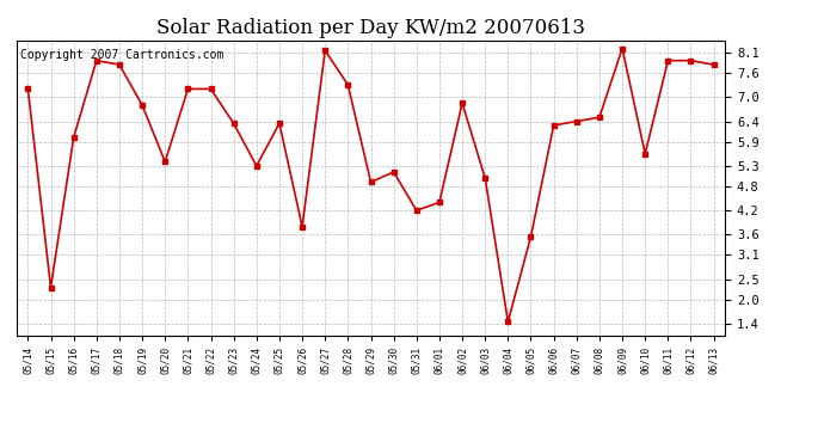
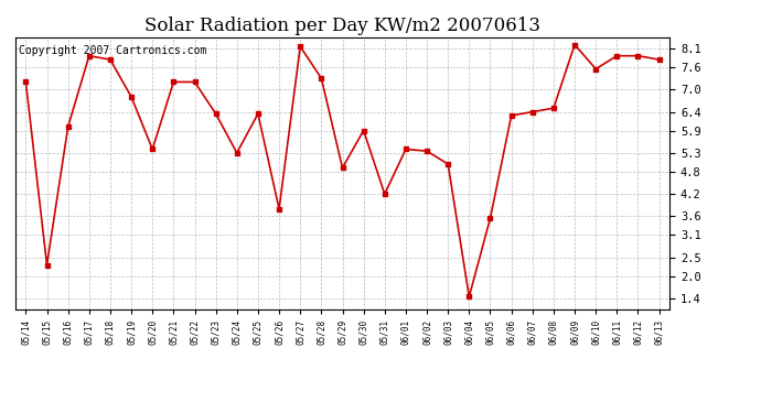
05/30: 5.15 -> 5.90
06/01: 4.40 -> 5.40
06/02: 6.85 -> 5.35
06/10: 5.60 -> 7.55
